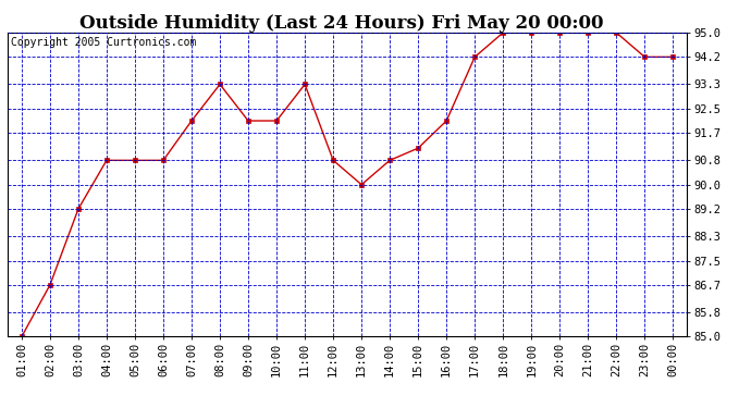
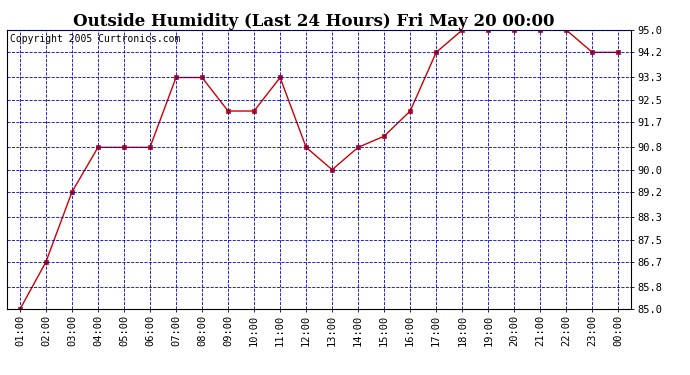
07:00: 92.1 -> 93.3
